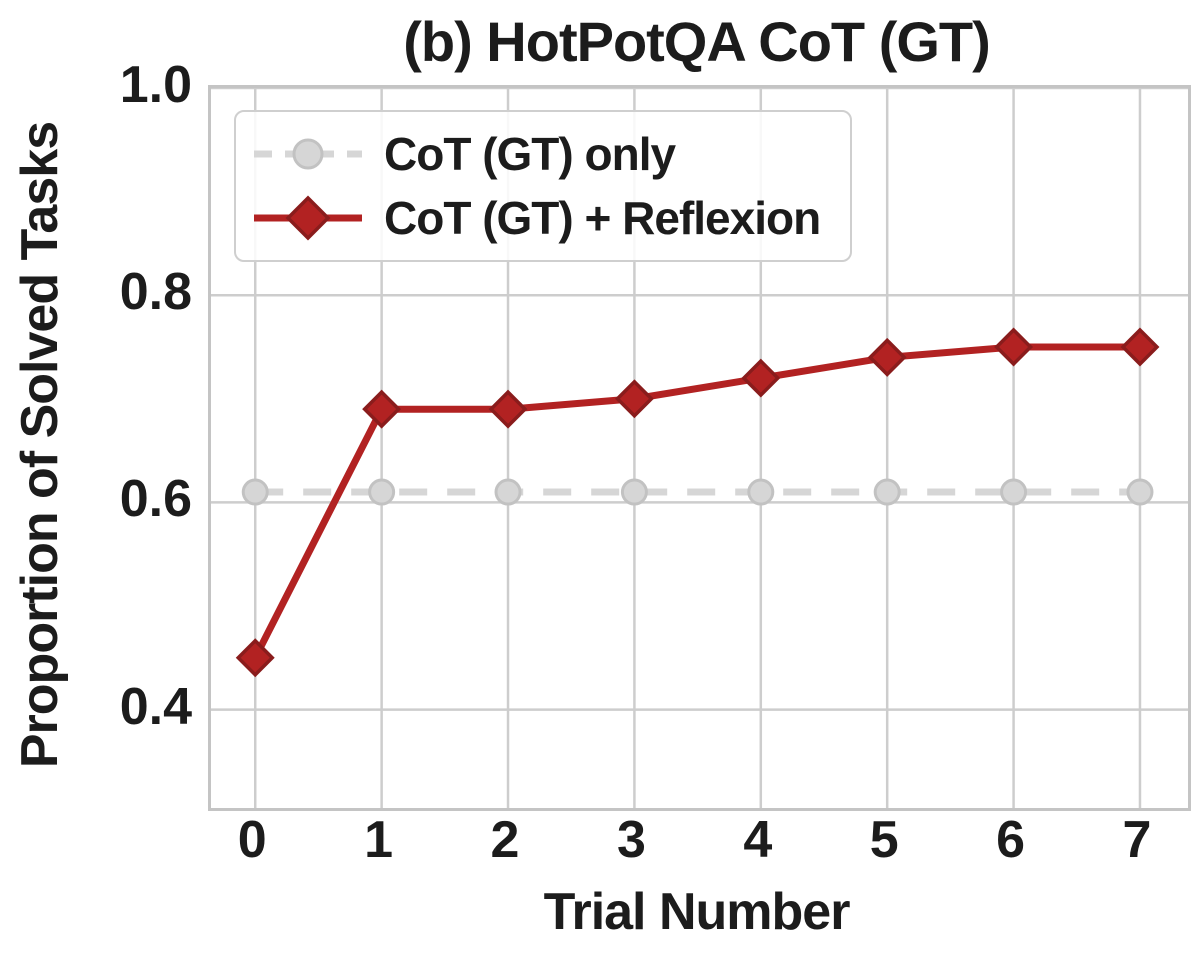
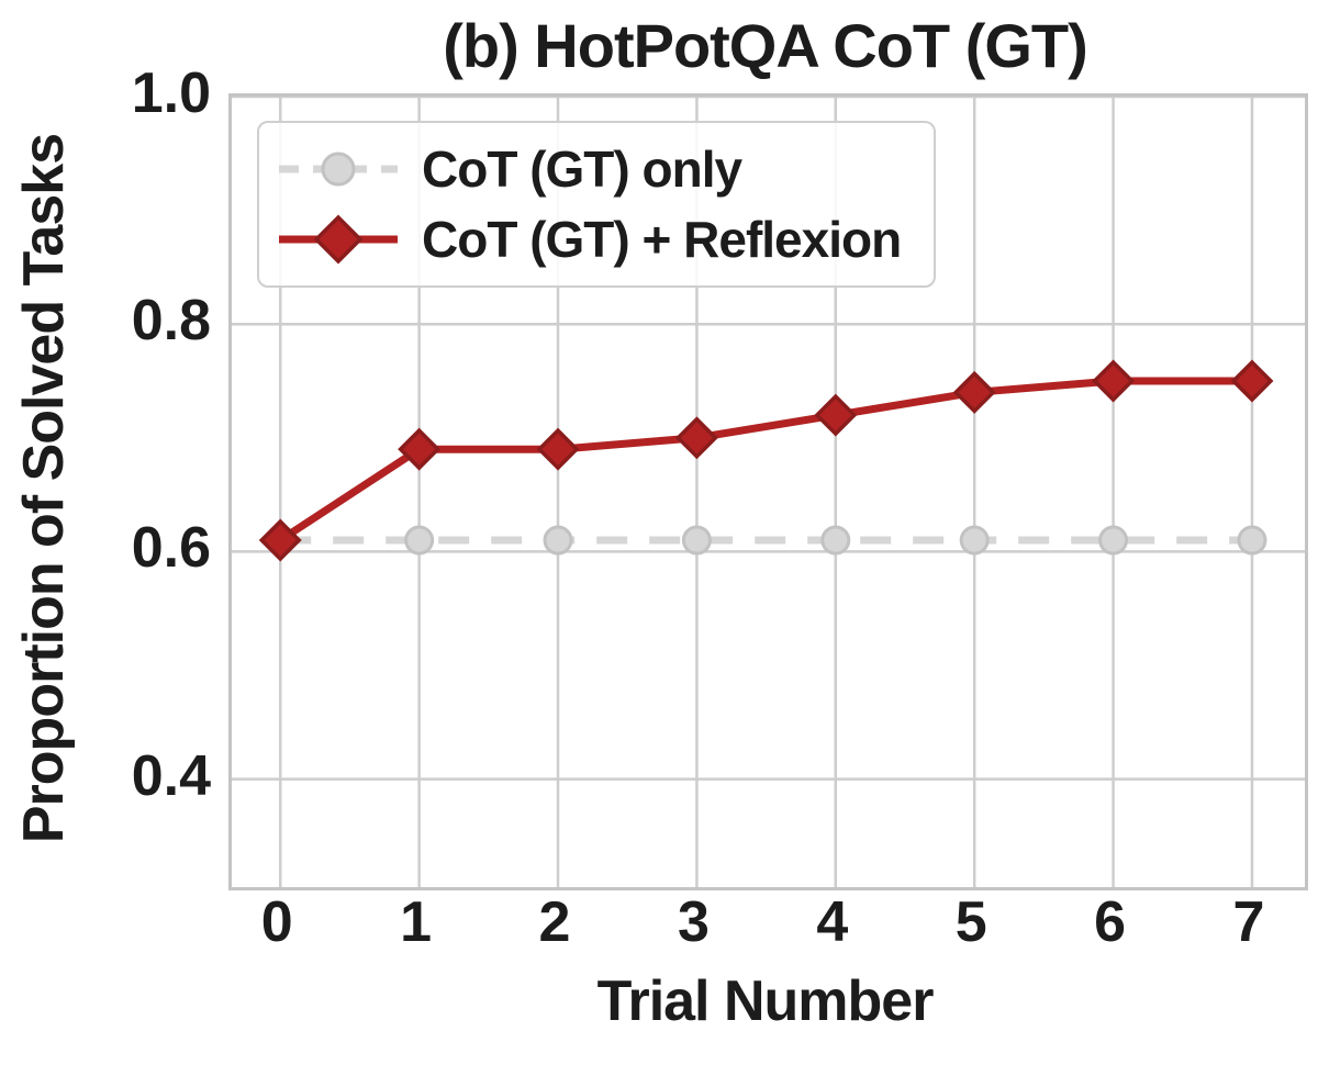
CoT (GT) + Reflexion/0: 0.45 -> 0.61
